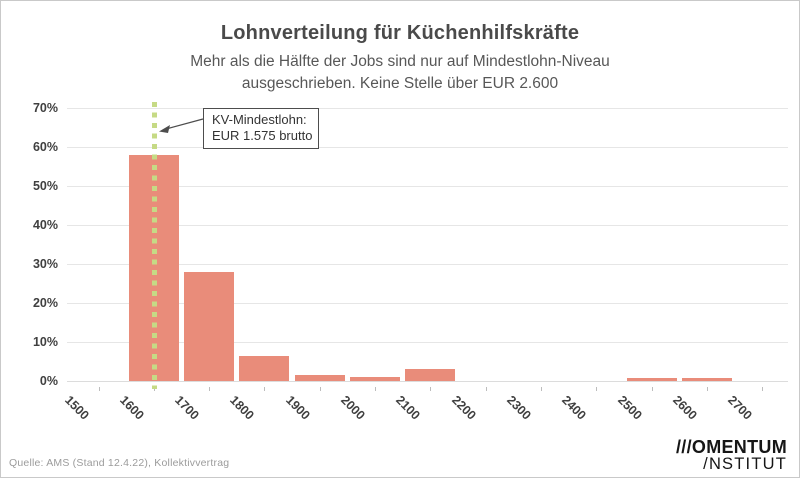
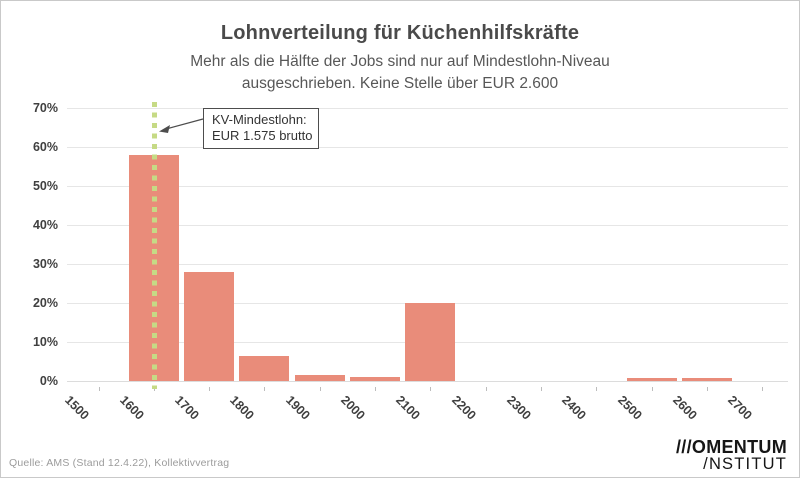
2100: 3% -> 20%
